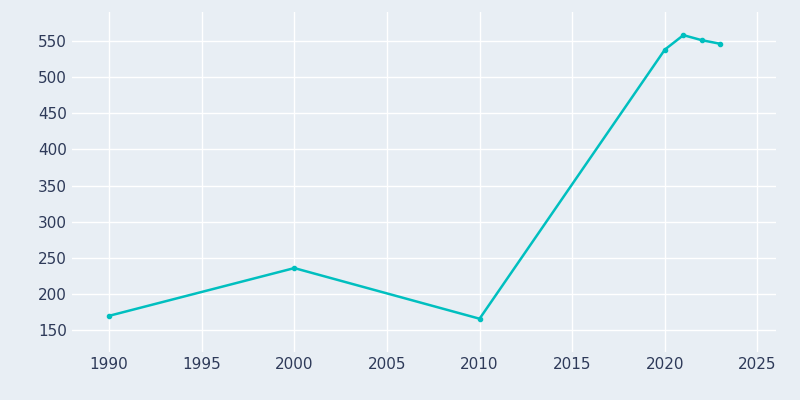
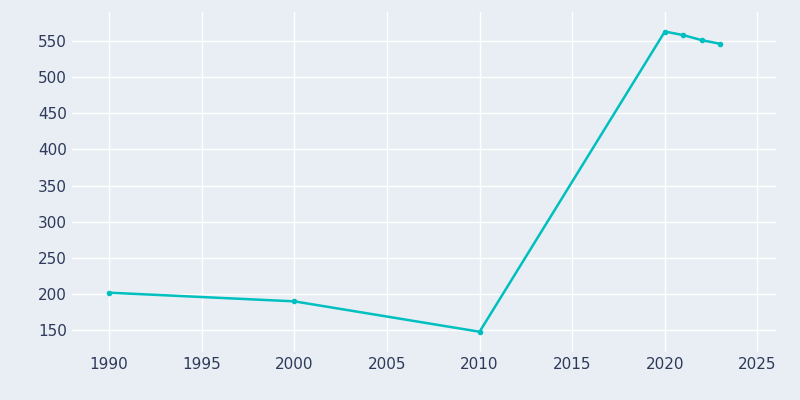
1990: 170 -> 202
2000: 236 -> 190
2010: 166 -> 148
2020: 538 -> 563
